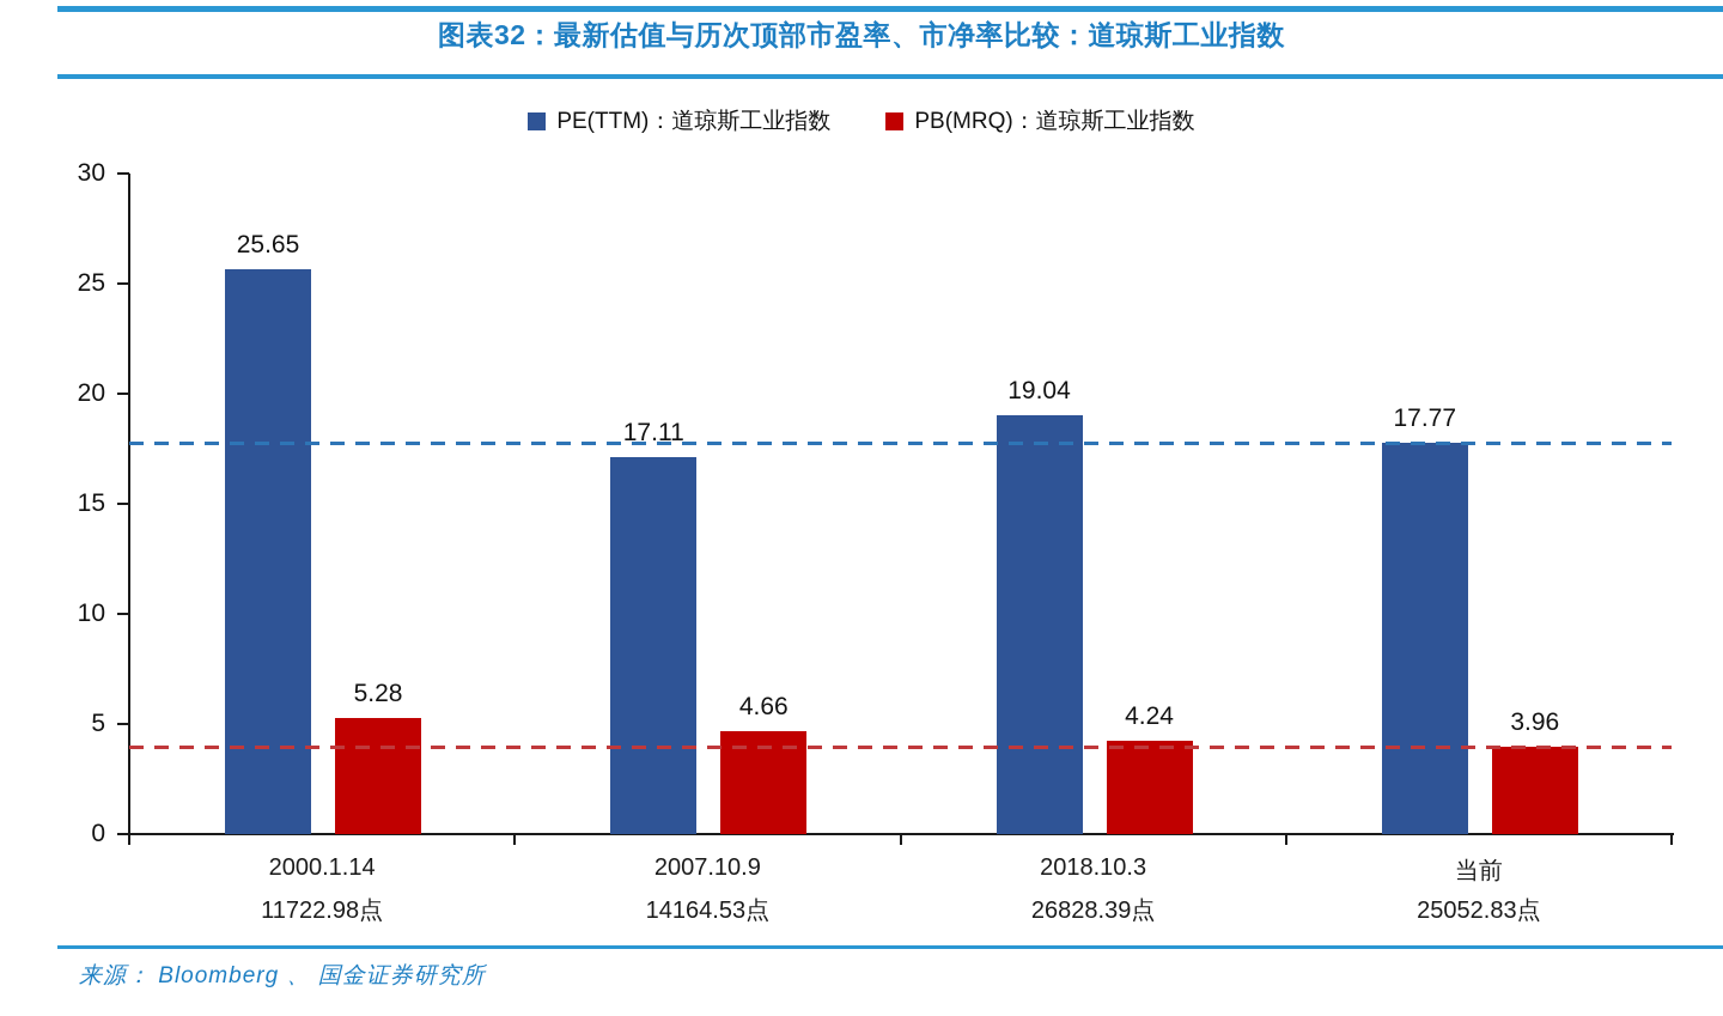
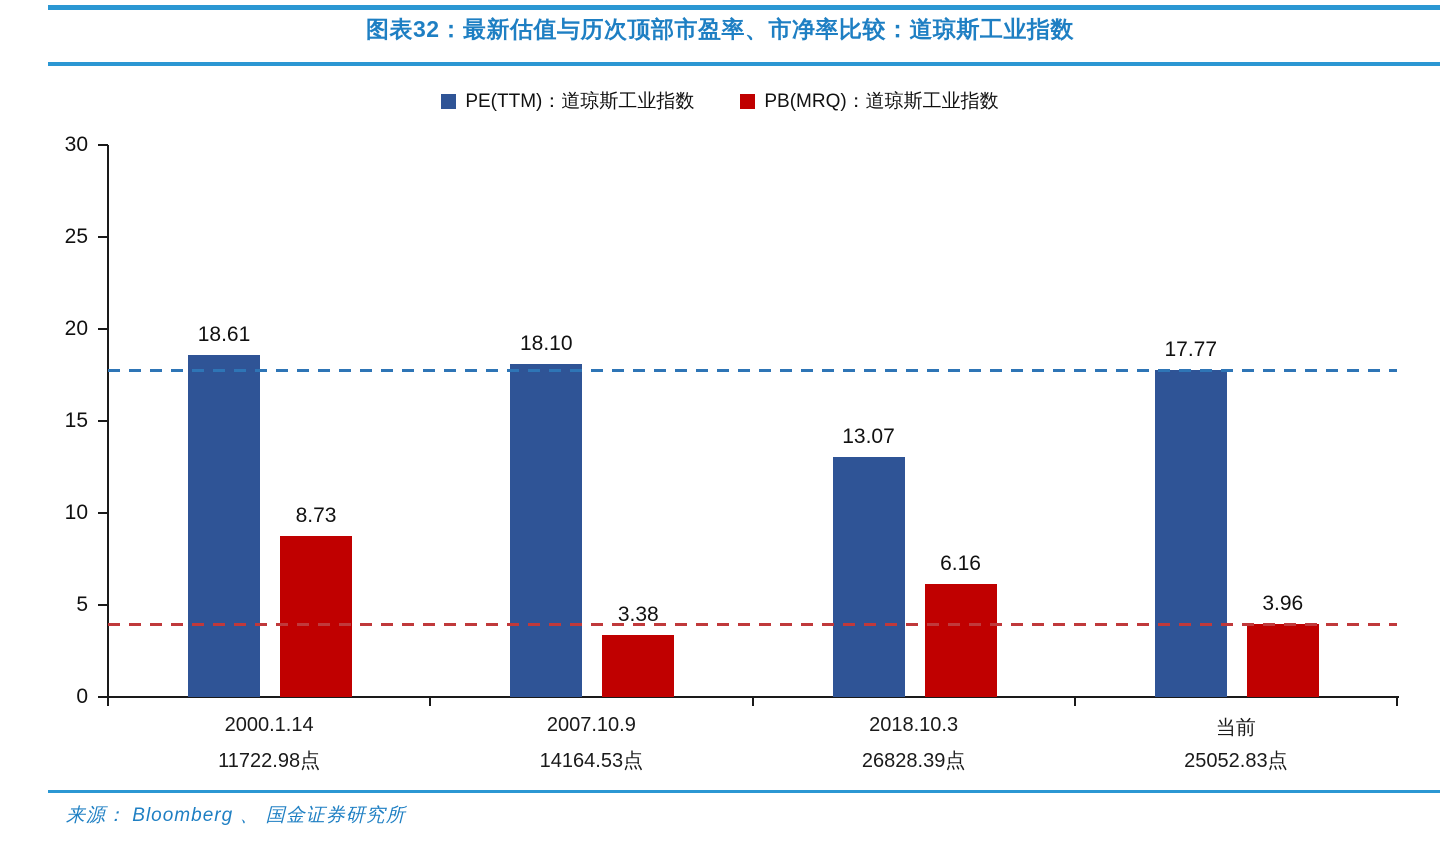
PE(TTM)：道琼斯工业指数/2000.1.14: 25.65 -> 18.61
PB(MRQ)：道琼斯工业指数/2000.1.14: 5.28 -> 8.73
PE(TTM)：道琼斯工业指数/2007.10.9: 17.11 -> 18.10
PB(MRQ)：道琼斯工业指数/2007.10.9: 4.66 -> 3.38
PE(TTM)：道琼斯工业指数/2018.10.3: 19.04 -> 13.07
PB(MRQ)：道琼斯工业指数/2018.10.3: 4.24 -> 6.16
